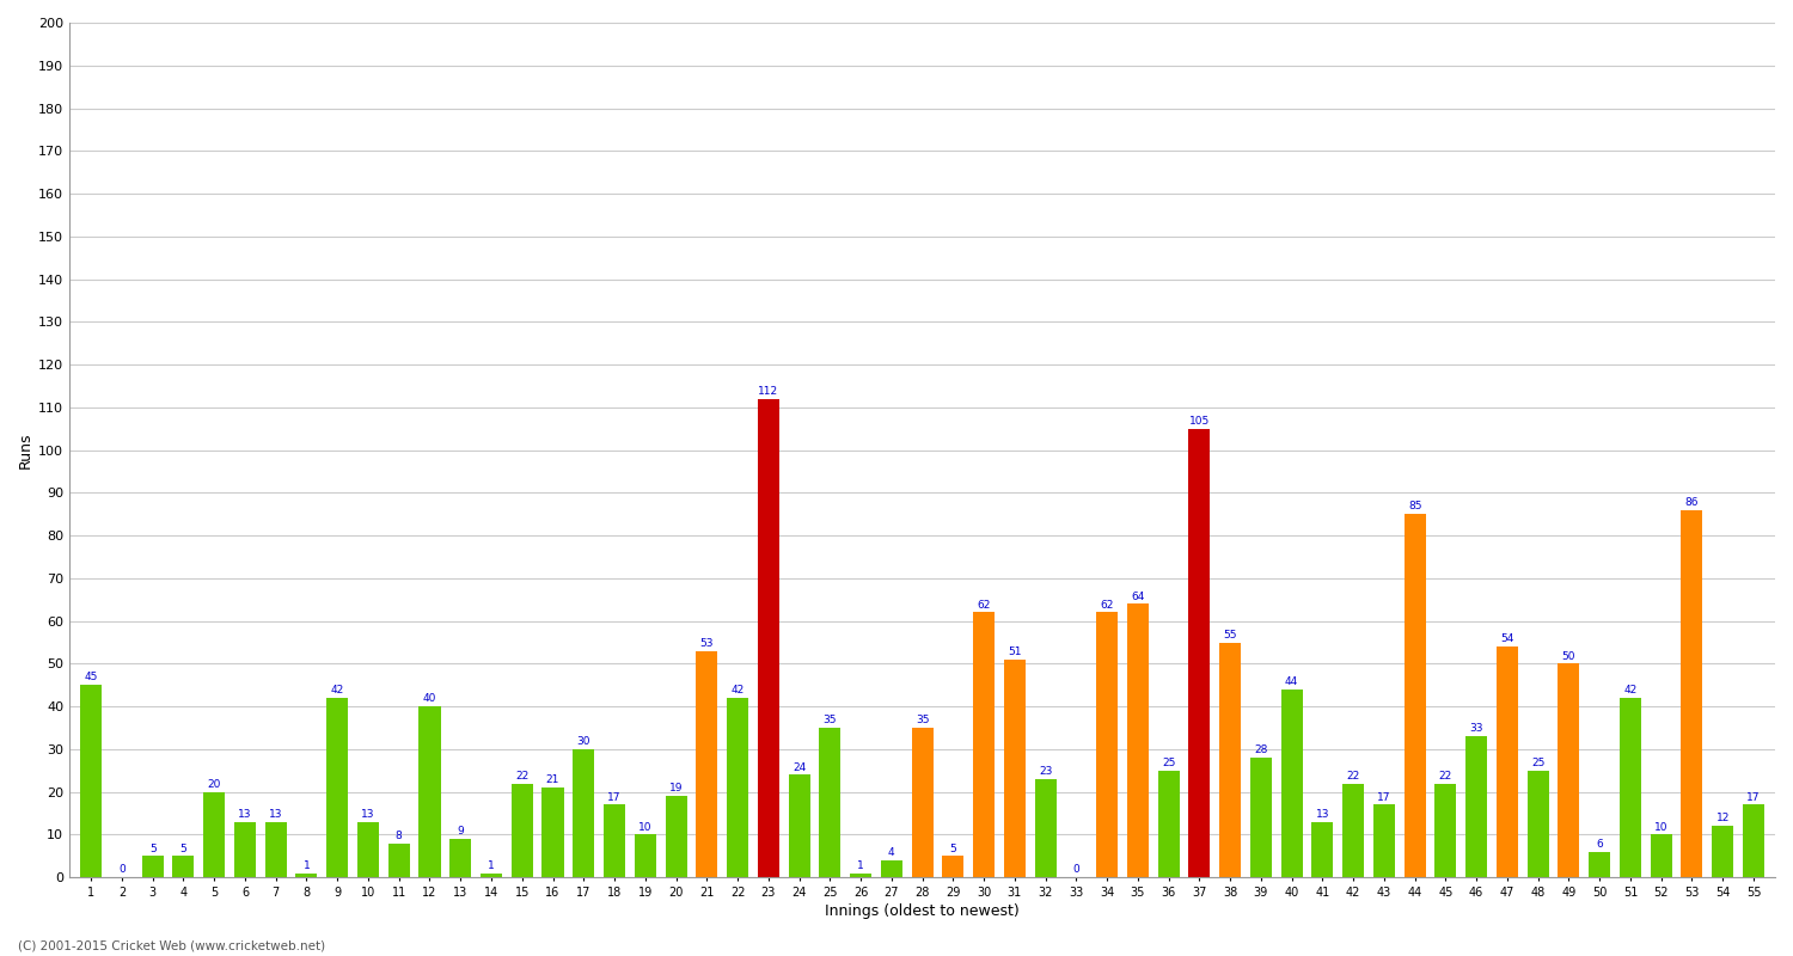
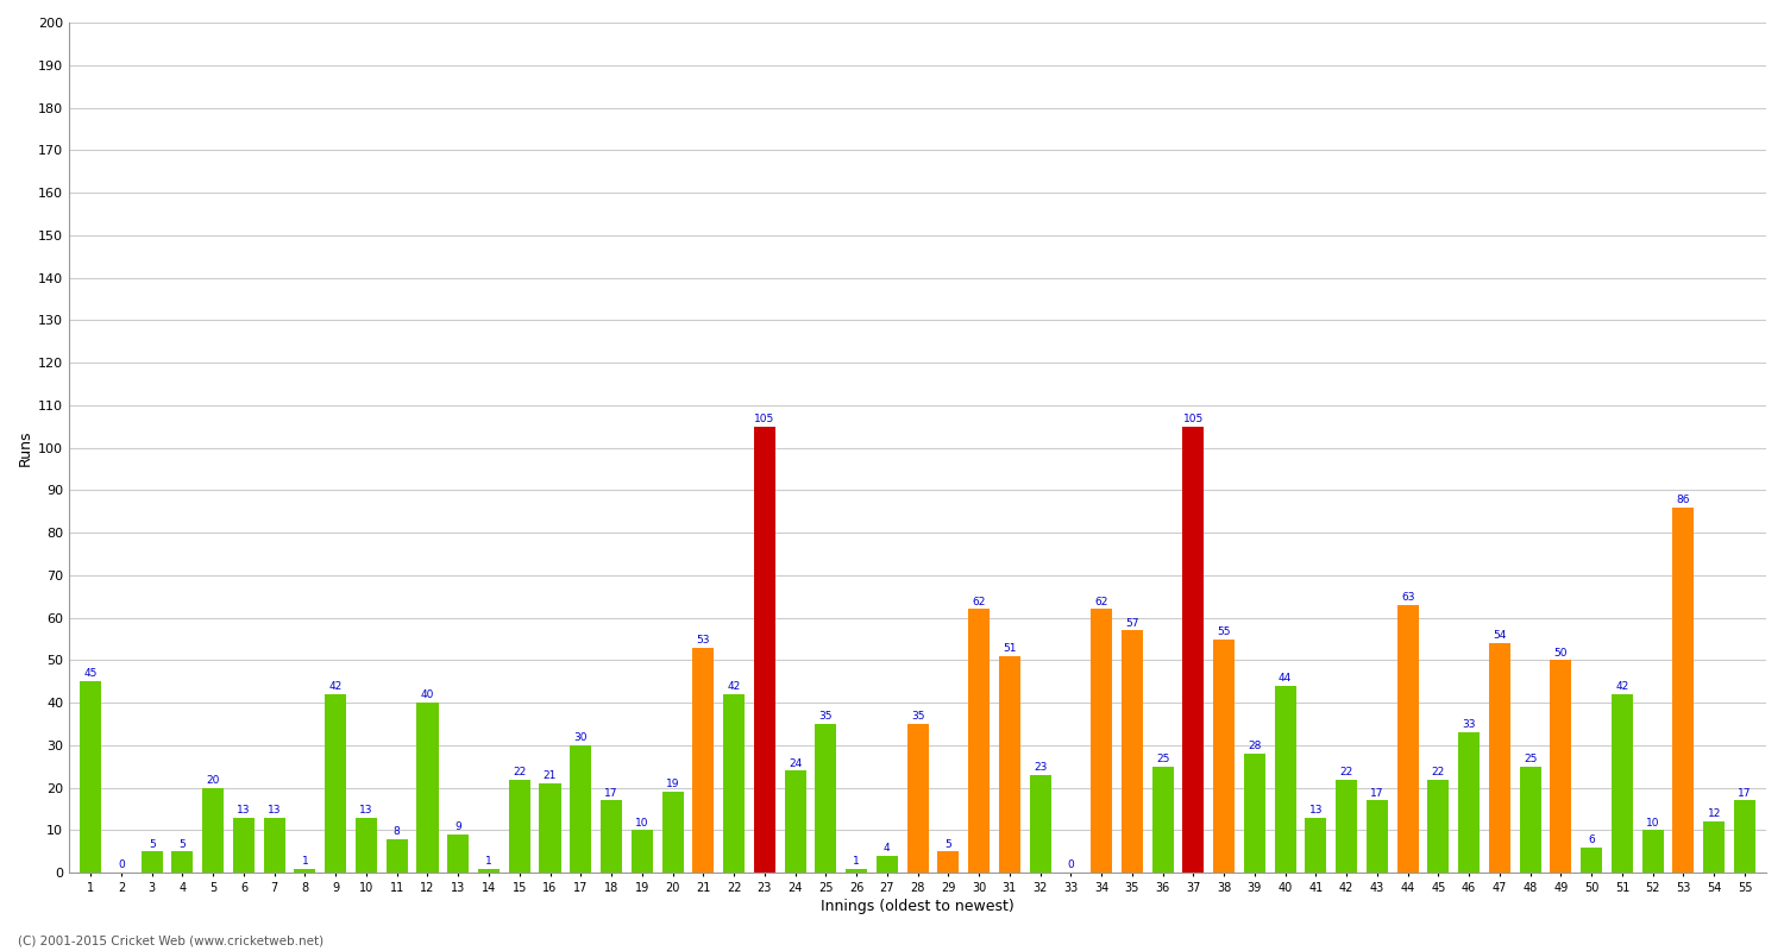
23: 112 -> 105
35: 64 -> 57
44: 85 -> 63
